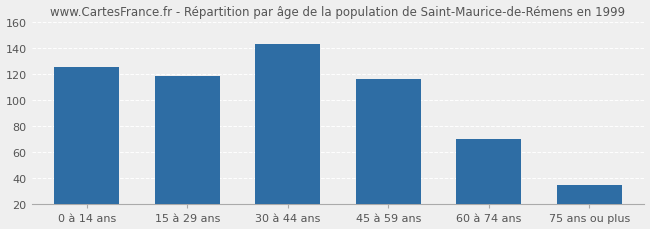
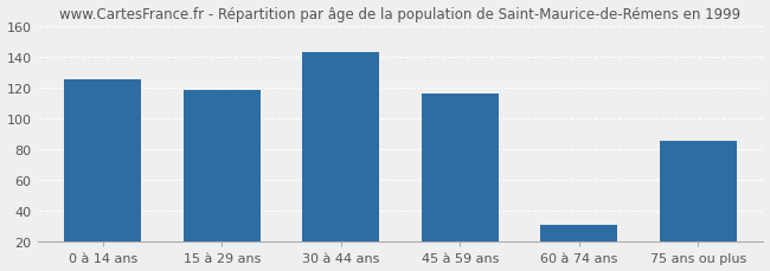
60 à 74 ans: 70 -> 31
75 ans ou plus: 35 -> 85
